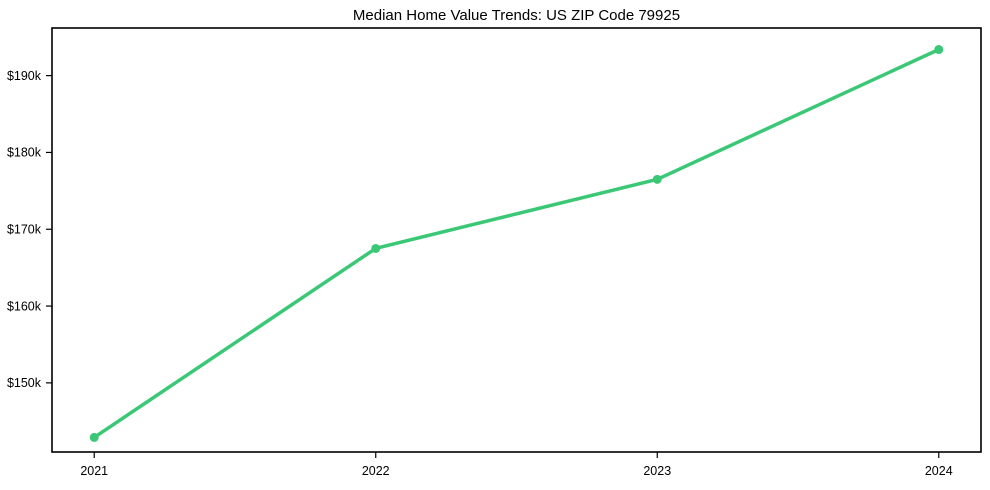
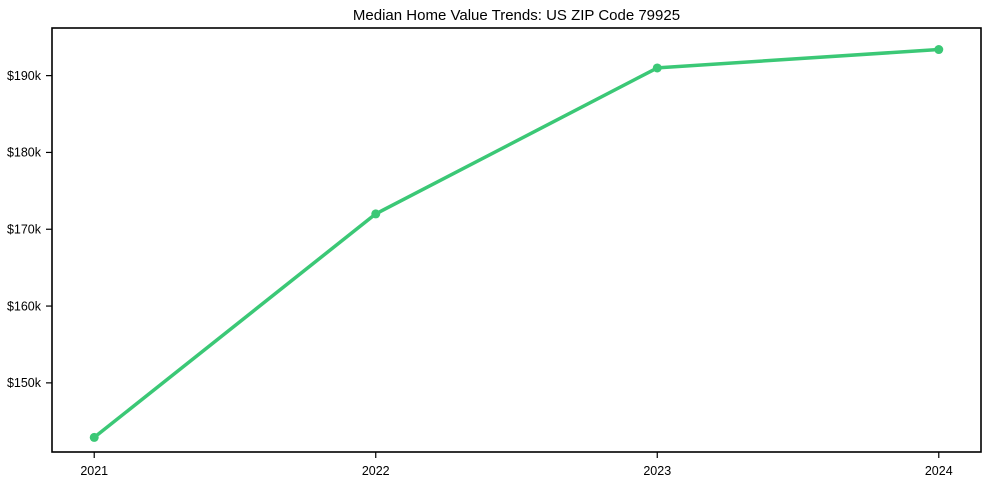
2022: $168k -> $172k
2023: $176k -> $191k
